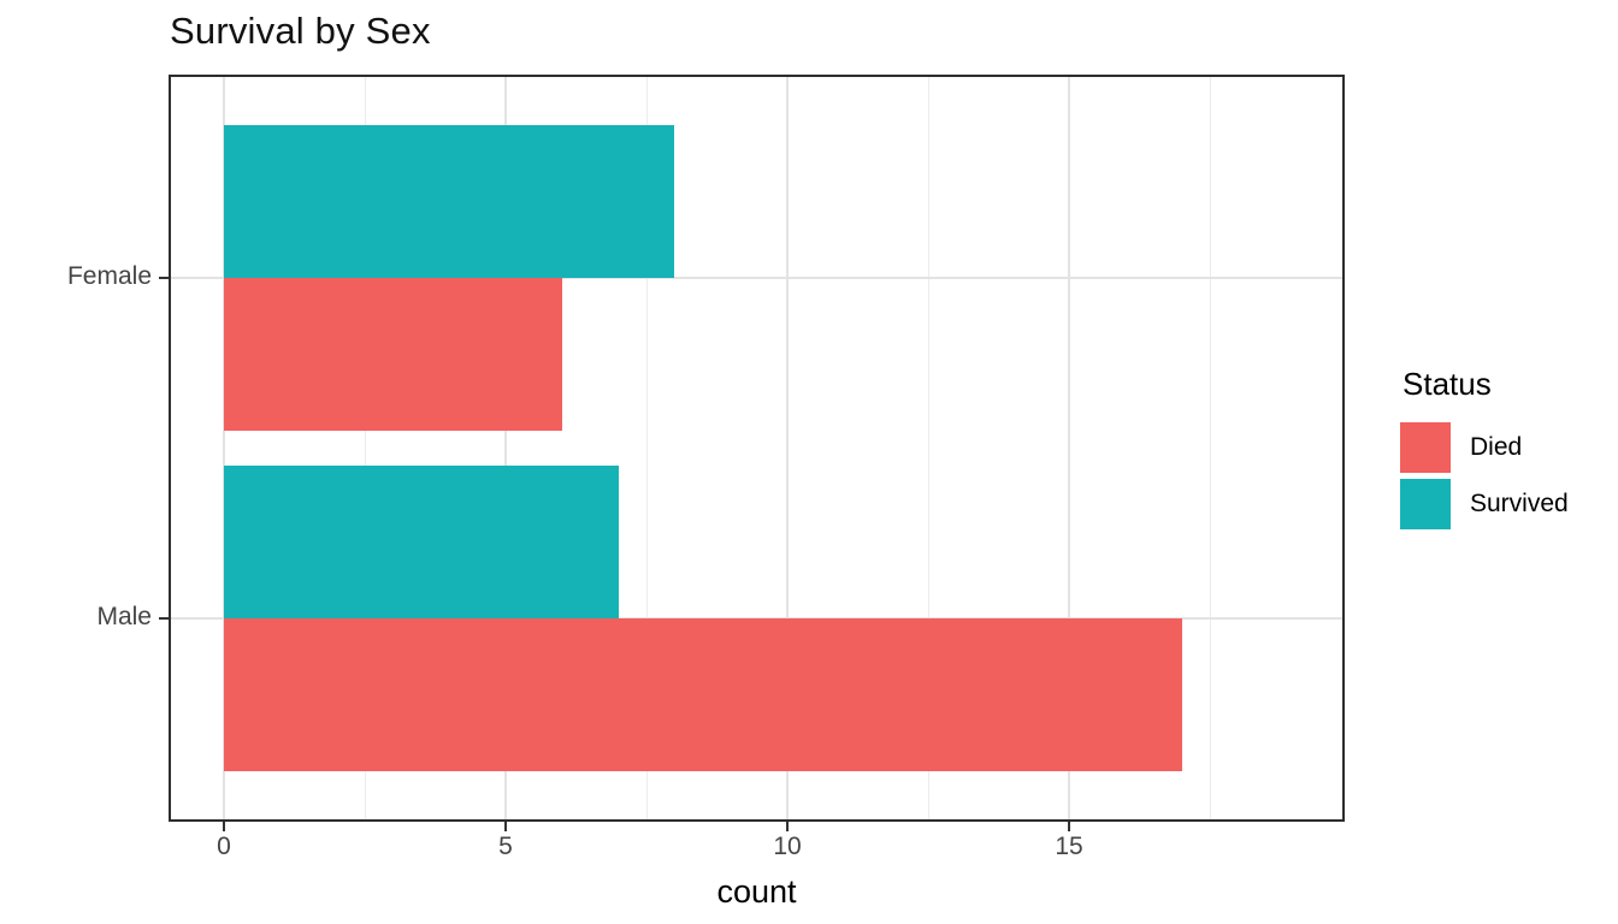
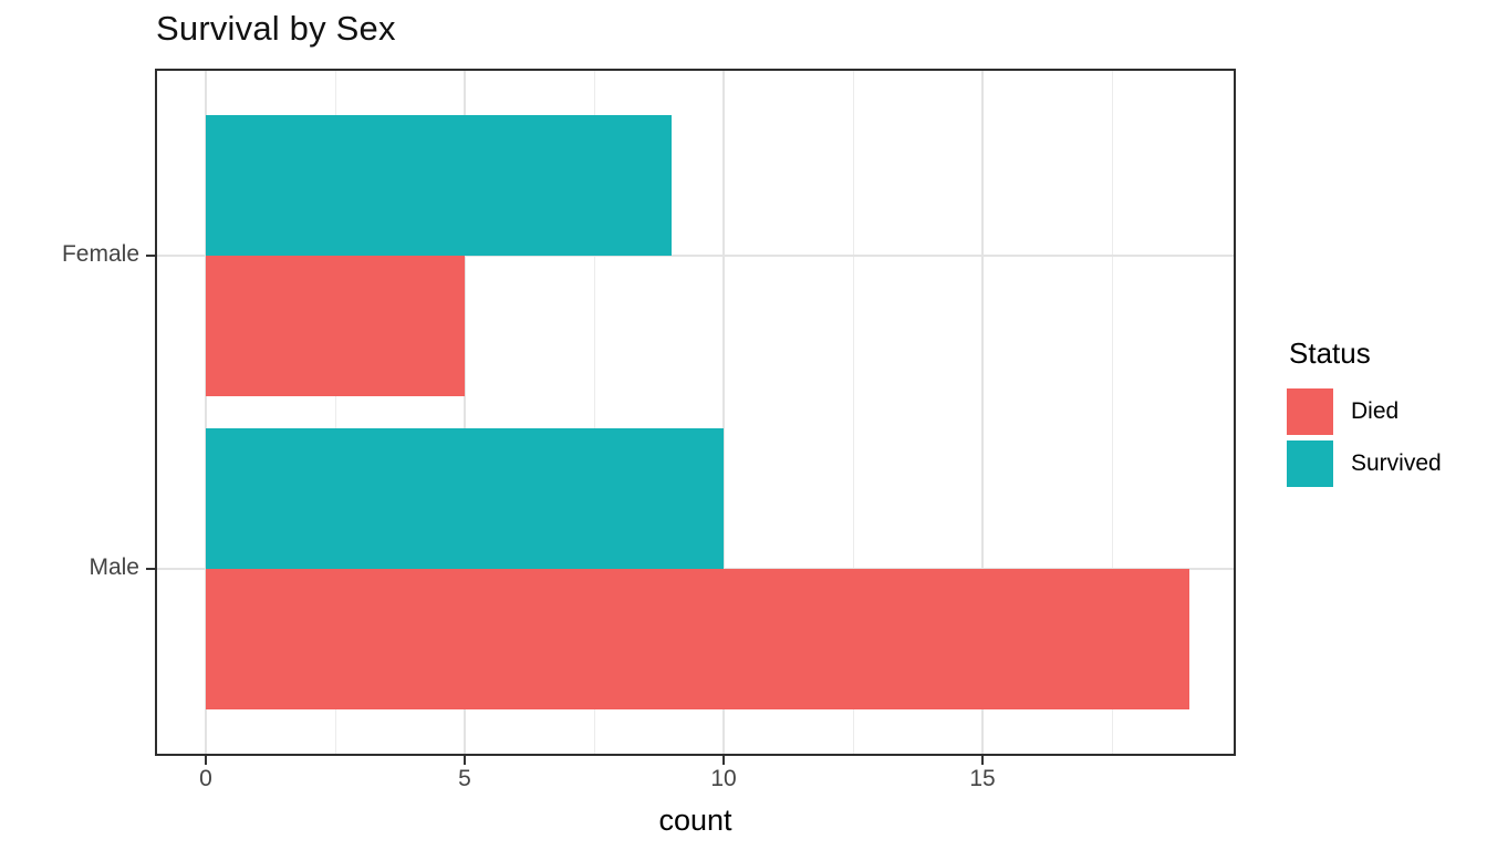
Died/Female: 6 -> 5
Survived/Female: 8 -> 9
Died/Male: 17 -> 19
Survived/Male: 7 -> 10
